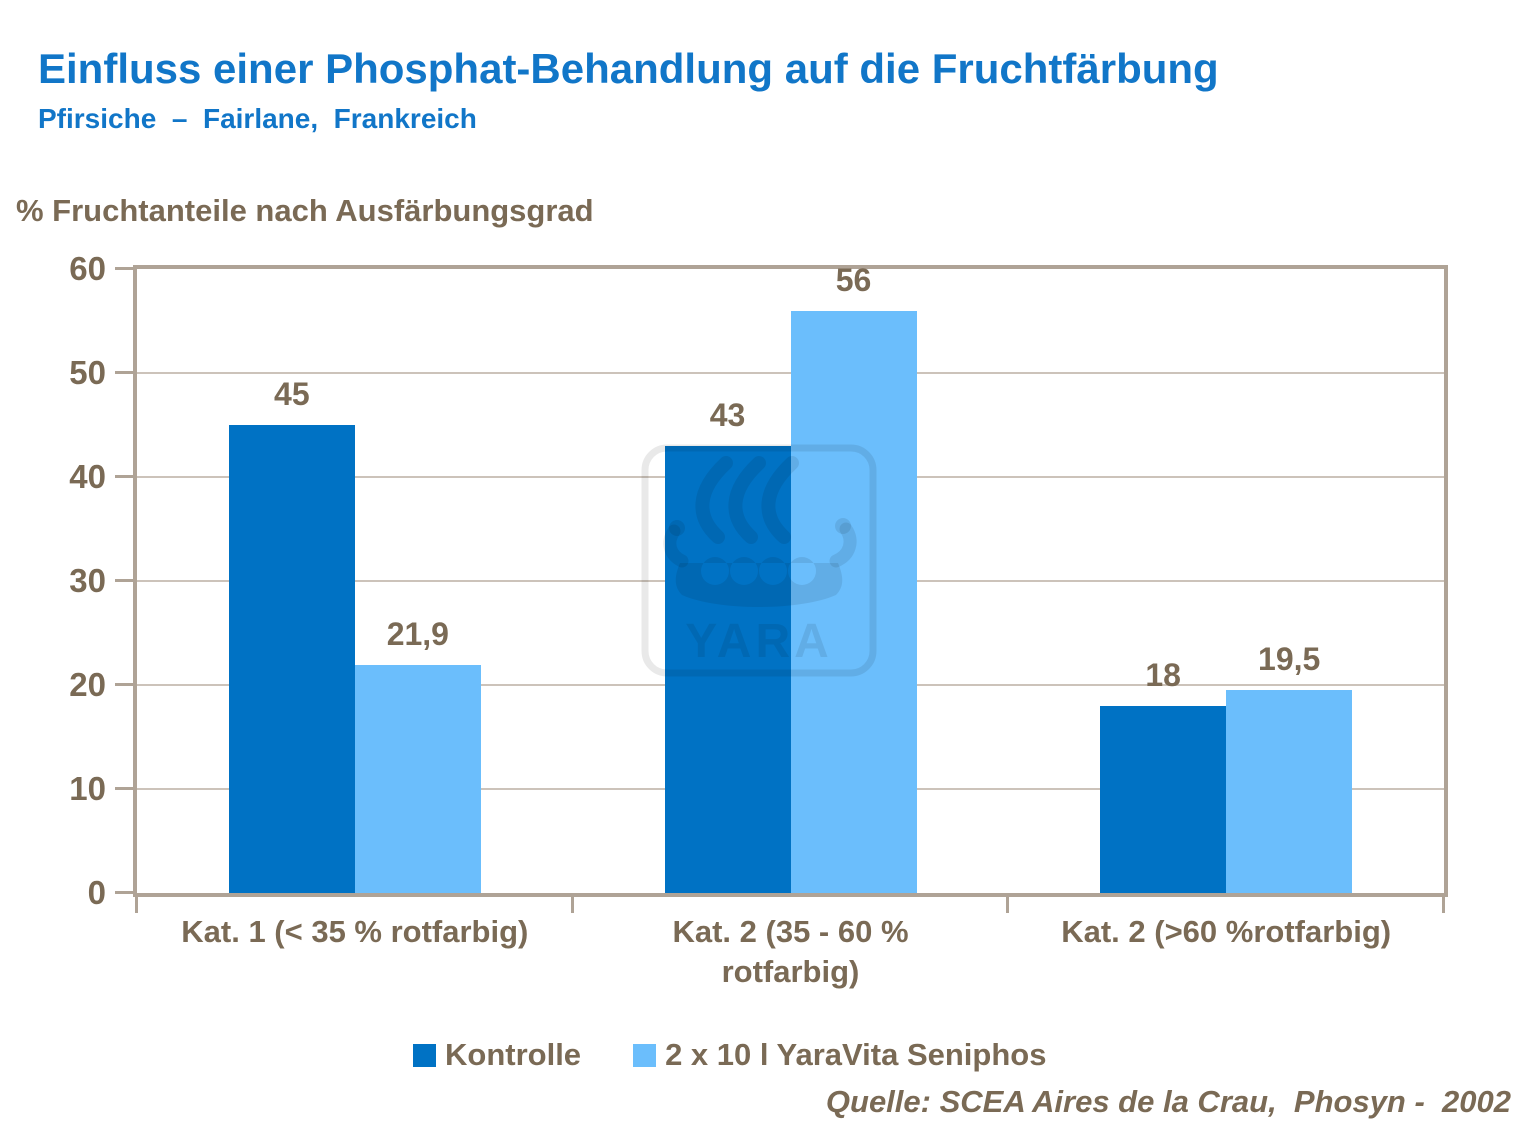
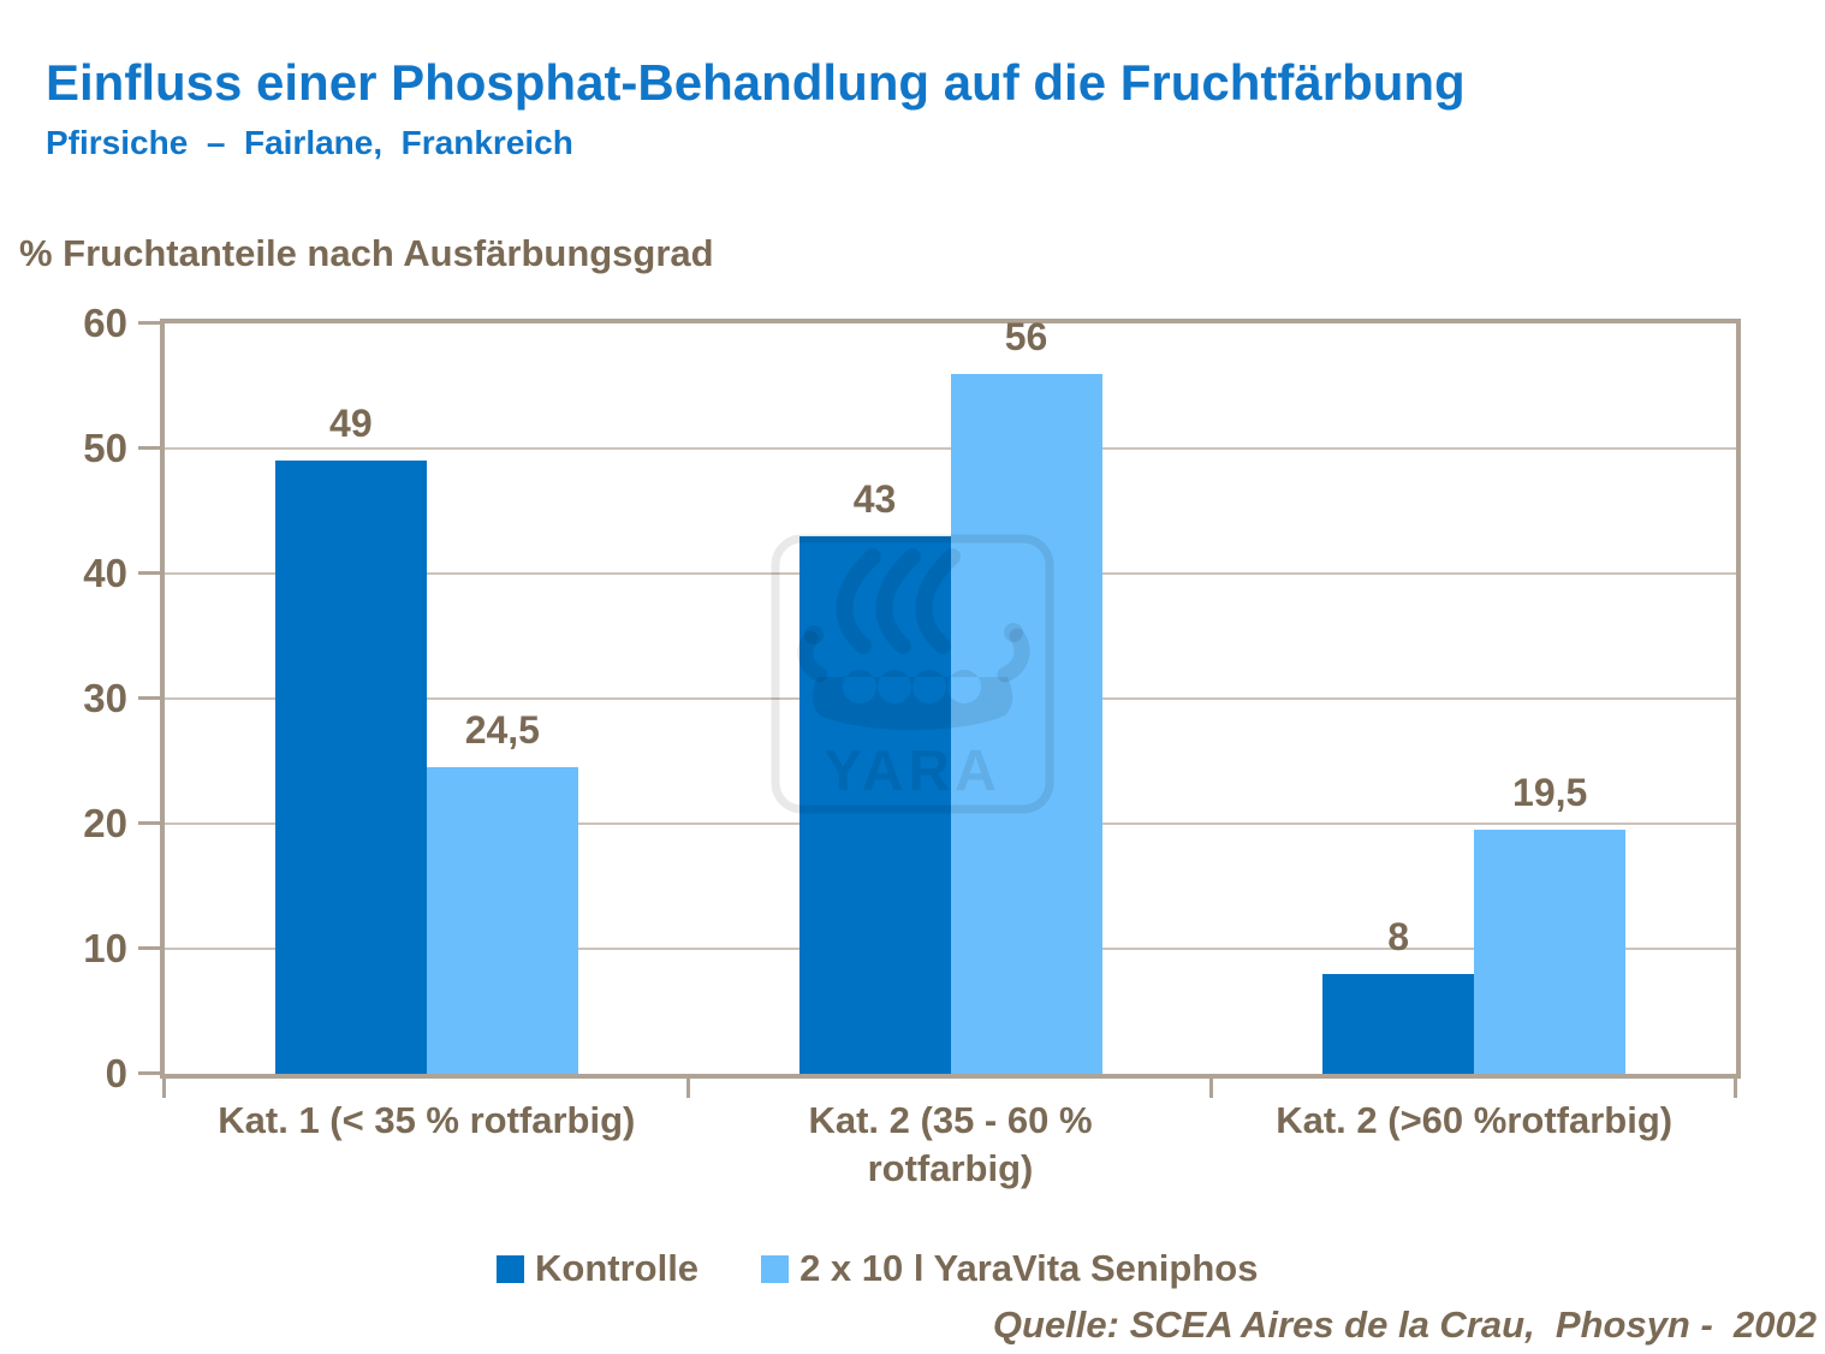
Kontrolle/Kat. 1 (< 35 % rotfarbig): 45 -> 49
2 x 10 l YaraVita Seniphos/Kat. 1 (< 35 % rotfarbig): 21,9 -> 24,5
Kontrolle/Kat. 2 (>60 %rotfarbig): 18 -> 8
